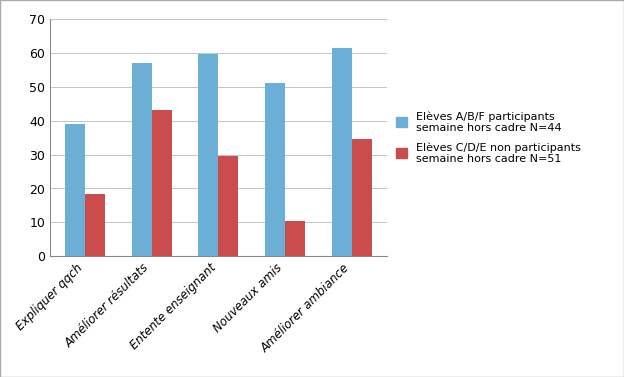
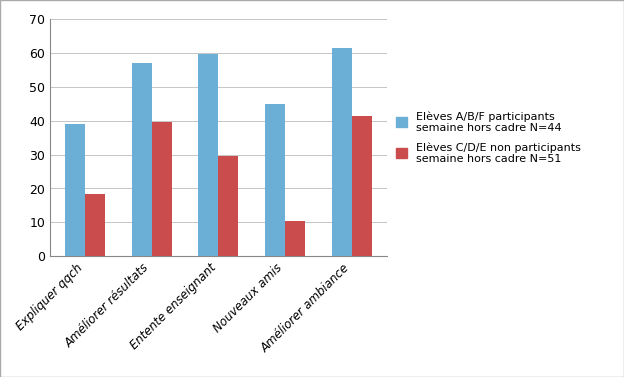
Elèves C/D/E non participants semaine hors cadre N=51/Améliorer résultats: 43.0 -> 39.5
Elèves A/B/F participants semaine hors cadre N=44/Nouveaux amis: 51.0 -> 45.0
Elèves C/D/E non participants semaine hors cadre N=51/Améliorer ambiance: 34.5 -> 41.5
